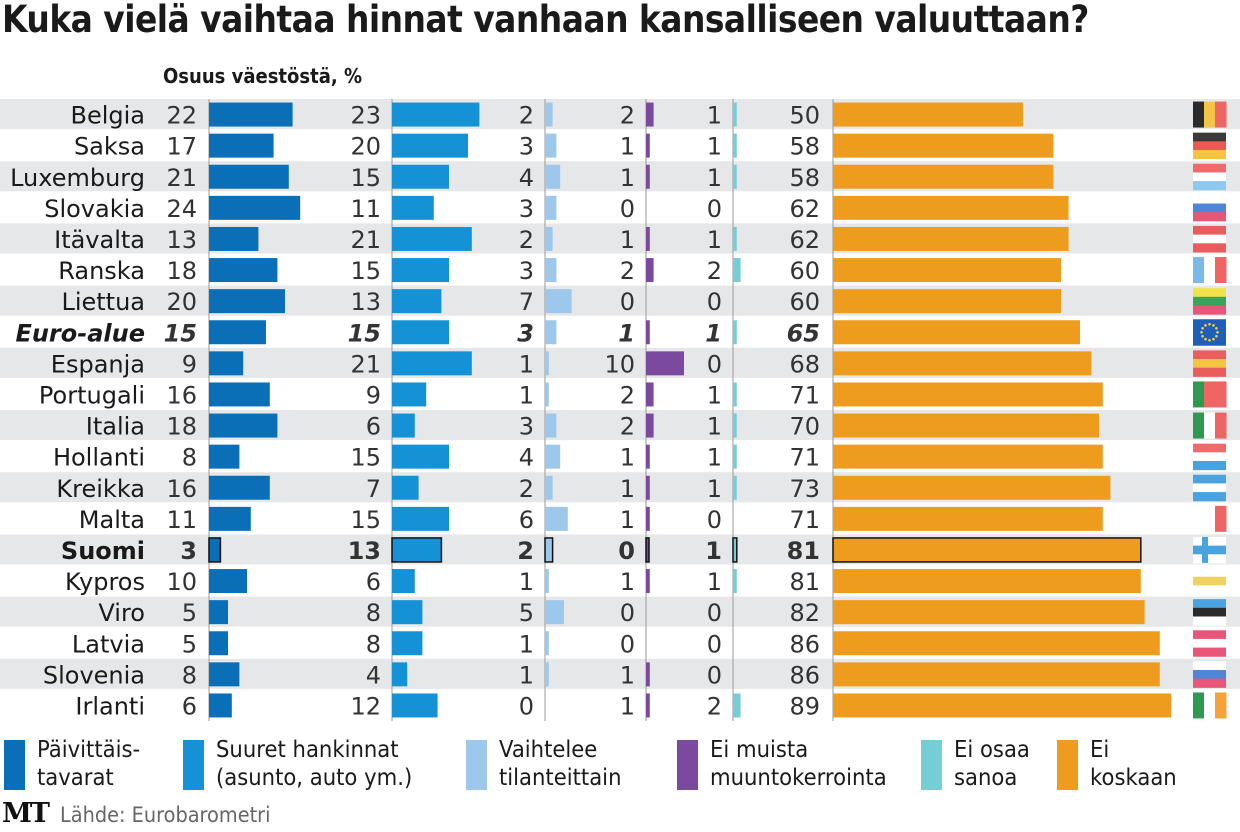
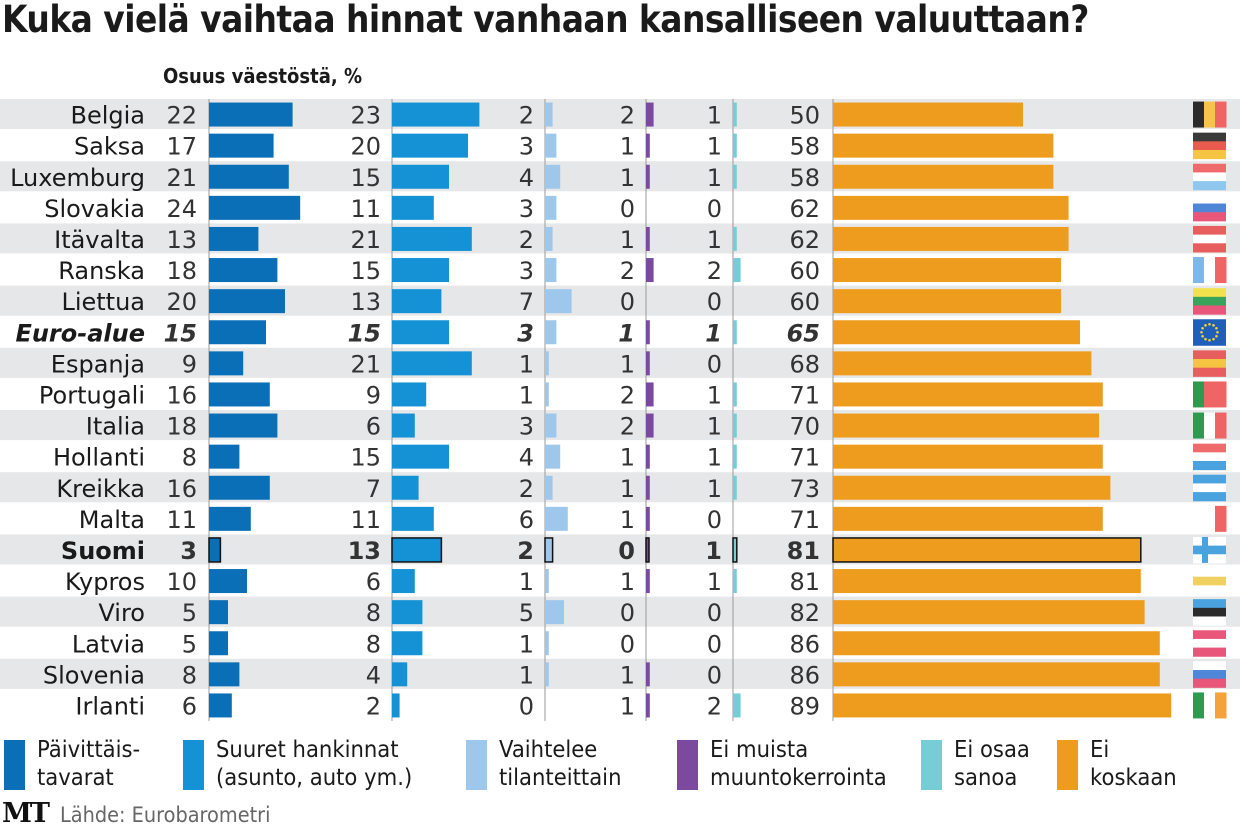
Ei muista muuntokerrointa/Espanja: 10 -> 1
Suuret hankinnat (asunto, auto ym.)/Malta: 15 -> 11
Suuret hankinnat (asunto, auto ym.)/Irlanti: 12 -> 2
